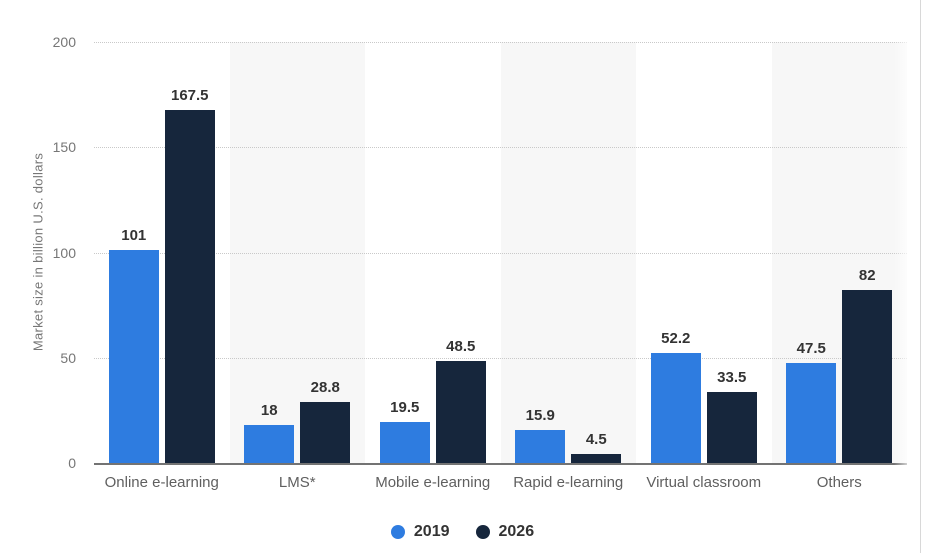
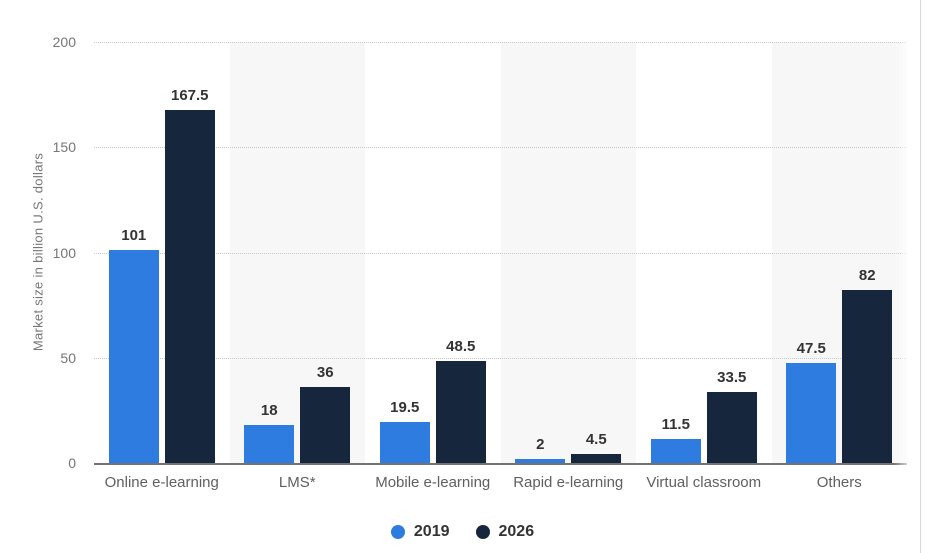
2026/LMS*: 28.8 -> 36
2019/Rapid e-learning: 15.9 -> 2
2019/Virtual classroom: 52.2 -> 11.5
